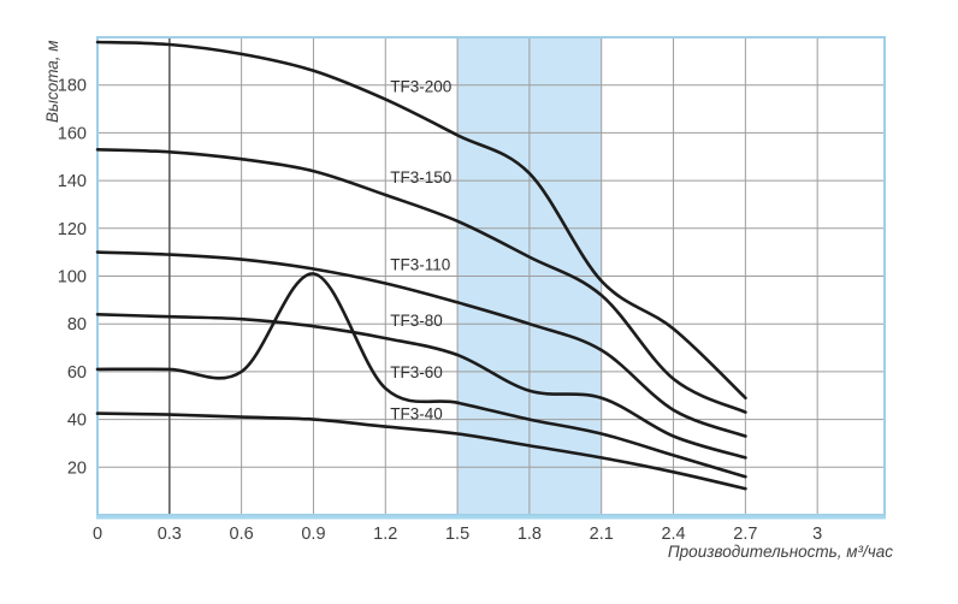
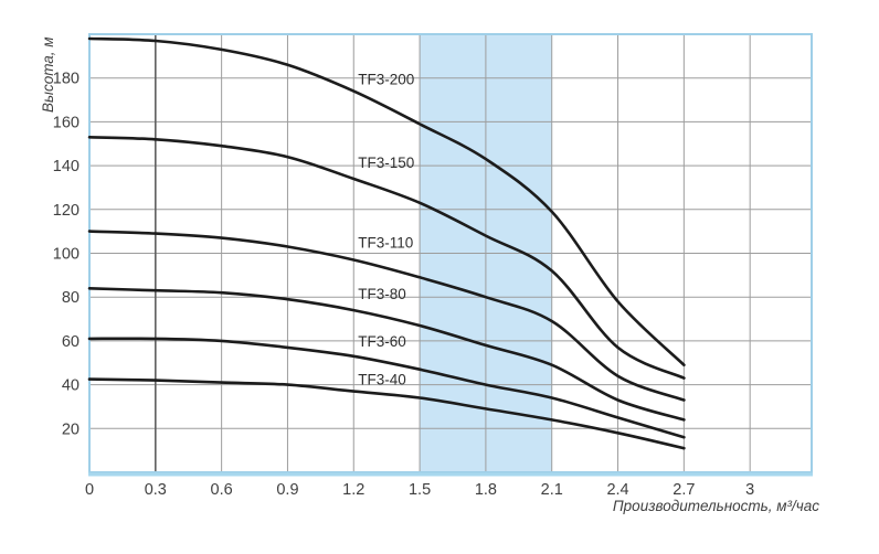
TF3-60/0.9: 101 -> 57
TF3-80/1.8: 52 -> 58
TF3-200/2.1: 98 -> 119
